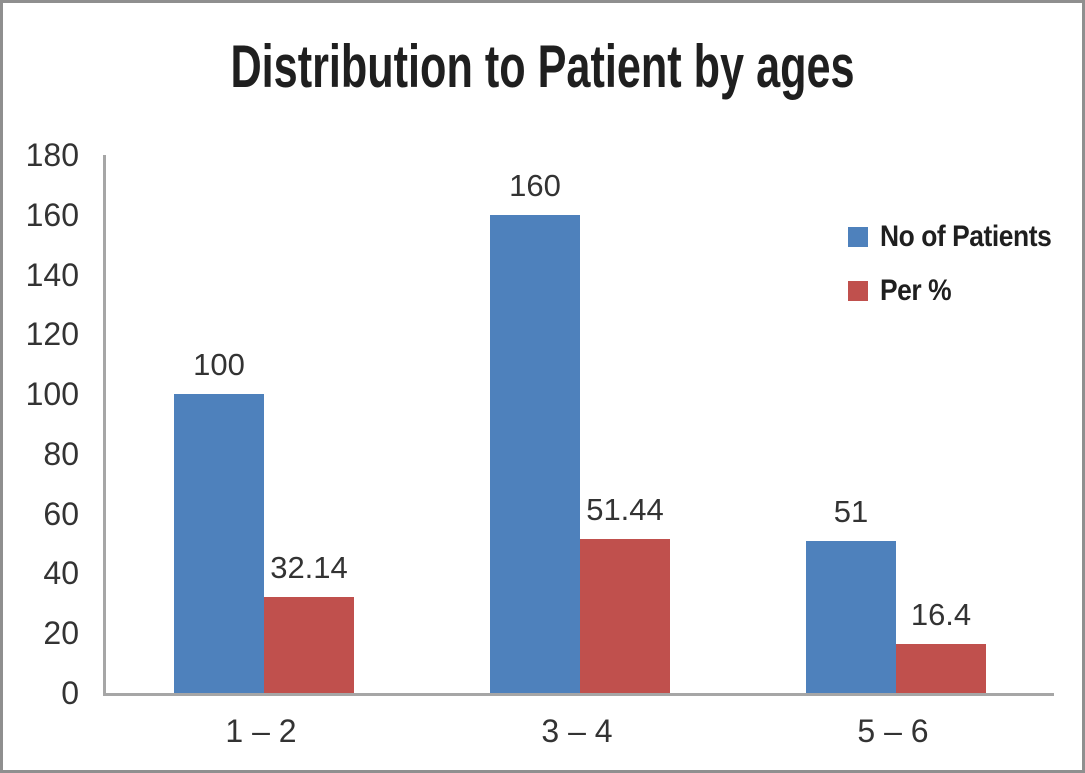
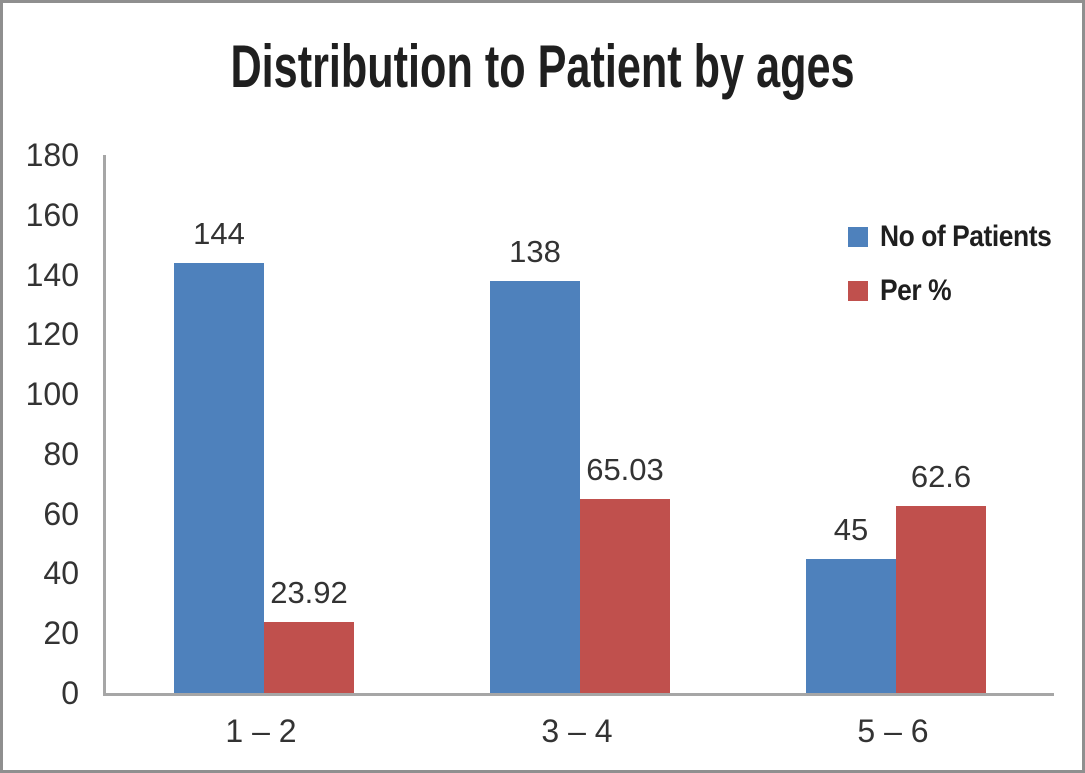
No of Patients/1 – 2: 100 -> 144
Per %/1 – 2: 32.14 -> 23.92
No of Patients/3 – 4: 160 -> 138
Per %/3 – 4: 51.44 -> 65.03
No of Patients/5 – 6: 51 -> 45
Per %/5 – 6: 16.4 -> 62.6
